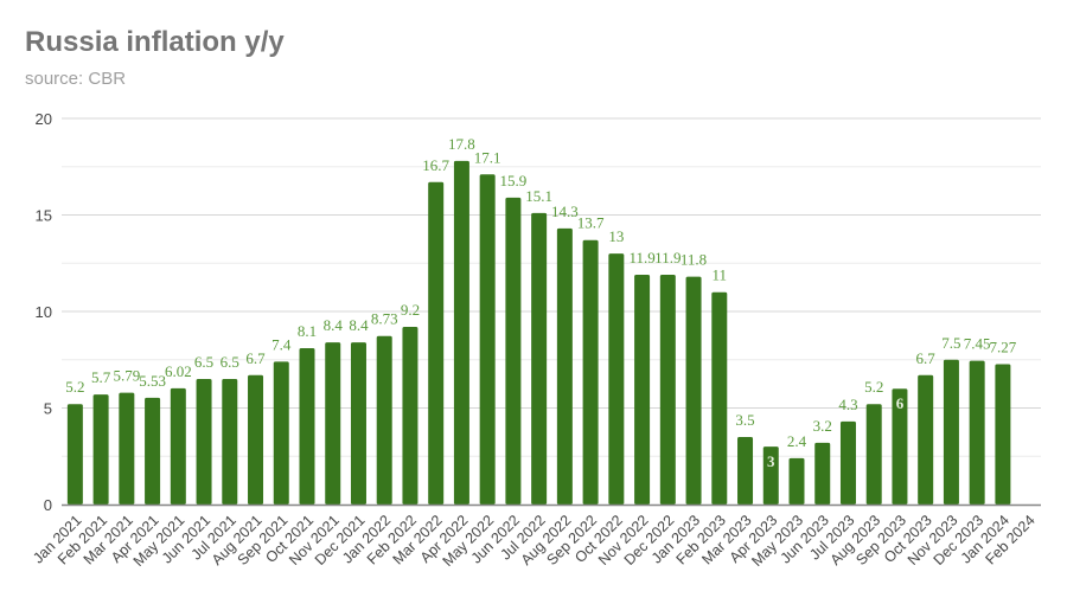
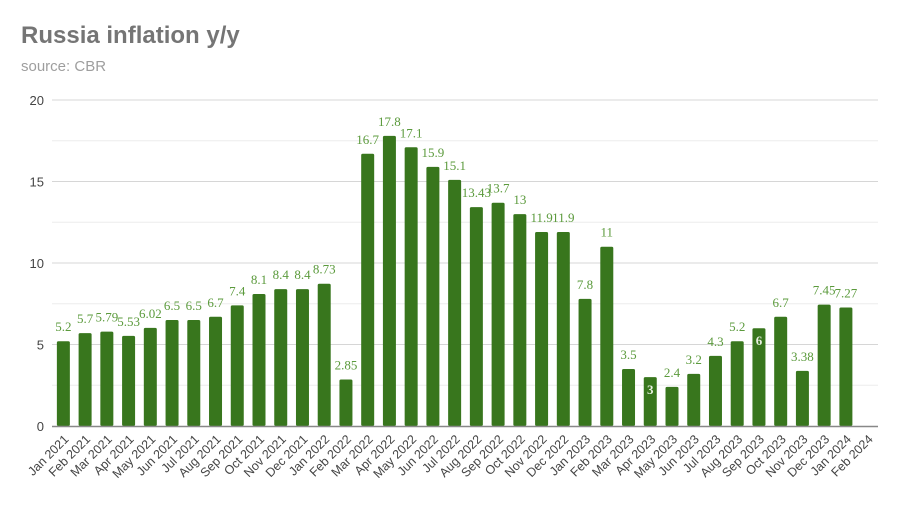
Feb 2022: 9.2 -> 2.85
Aug 2022: 14.3 -> 13.43
Jan 2023: 11.8 -> 7.8
Nov 2023: 7.5 -> 3.38
